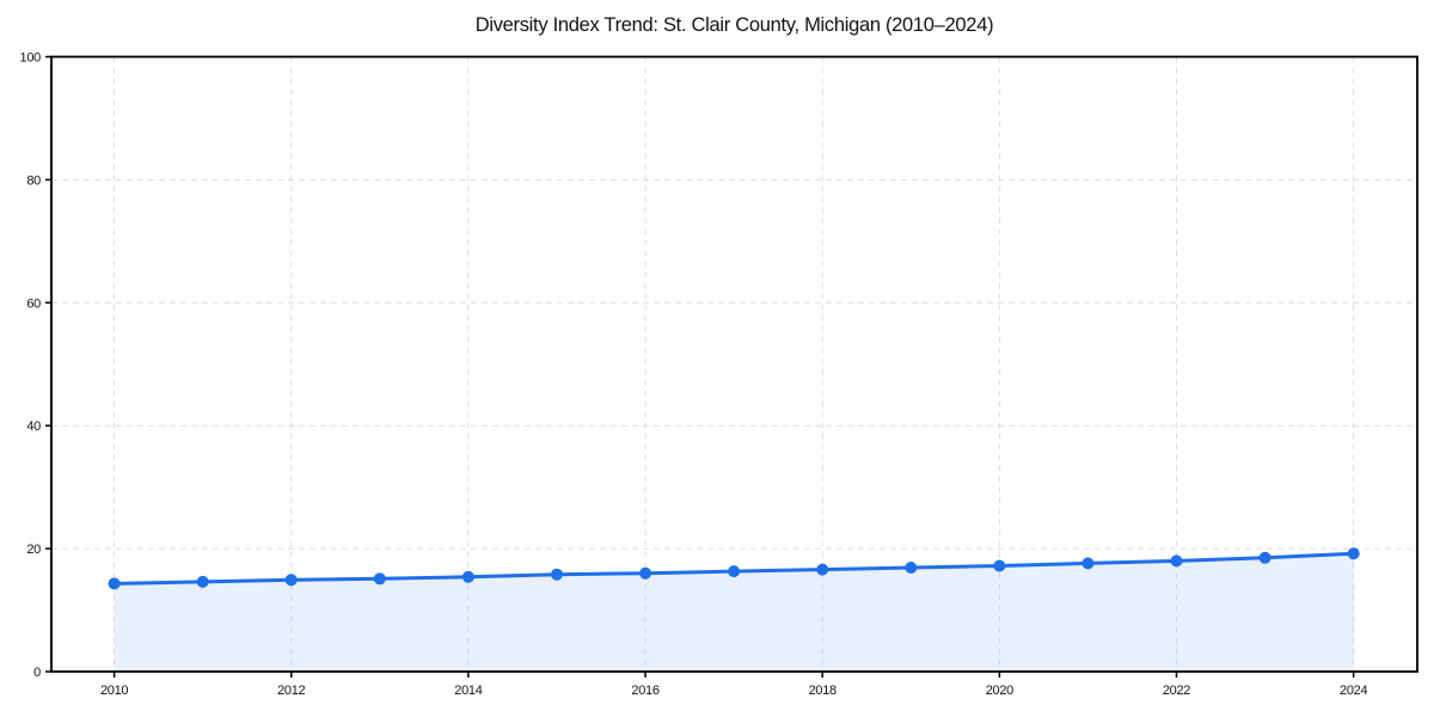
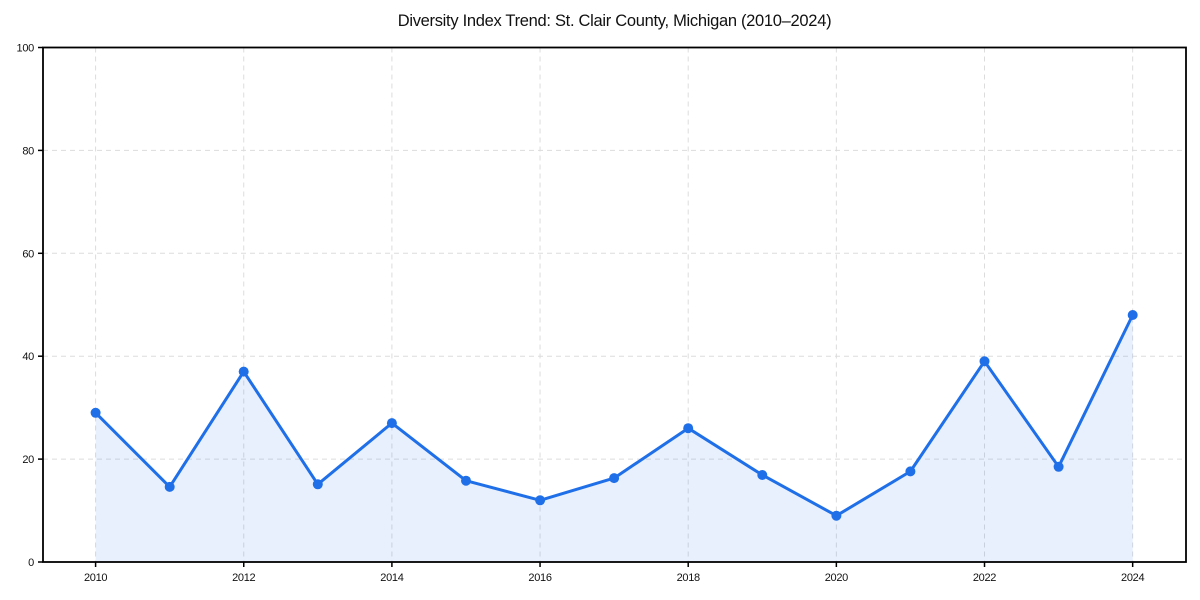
2010: 14 -> 29
2012: 15 -> 37
2014: 15 -> 27
2016: 16 -> 12
2018: 17 -> 26
2020: 17 -> 9
2022: 18 -> 39
2024: 19 -> 48
